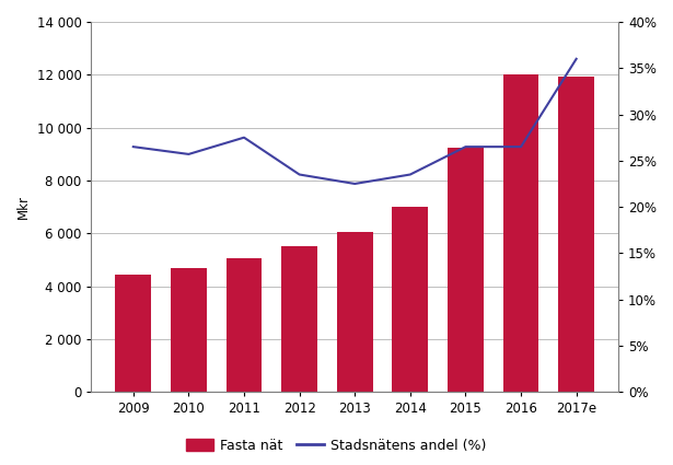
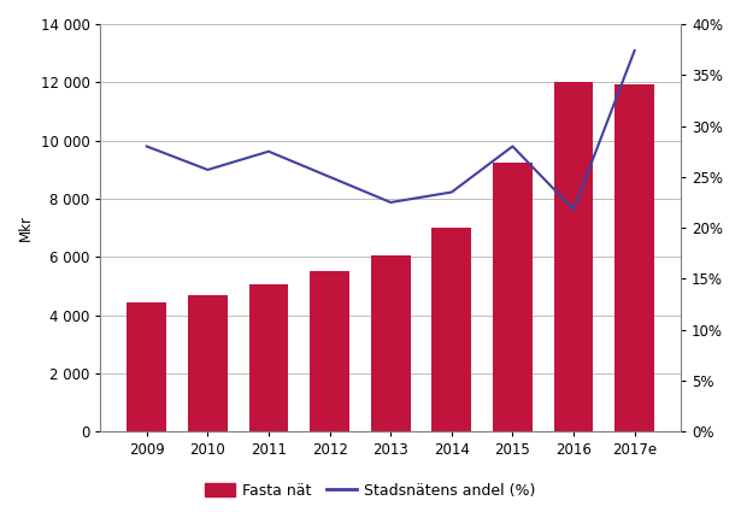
Stadsnätens andel (%)/2009: 26.5% -> 28.0%
Stadsnätens andel (%)/2012: 23.5% -> 25.0%
Stadsnätens andel (%)/2015: 26.5% -> 28.0%
Stadsnätens andel (%)/2016: 26.5% -> 21.8%
Stadsnätens andel (%)/2017e: 36.0% -> 37.4%
